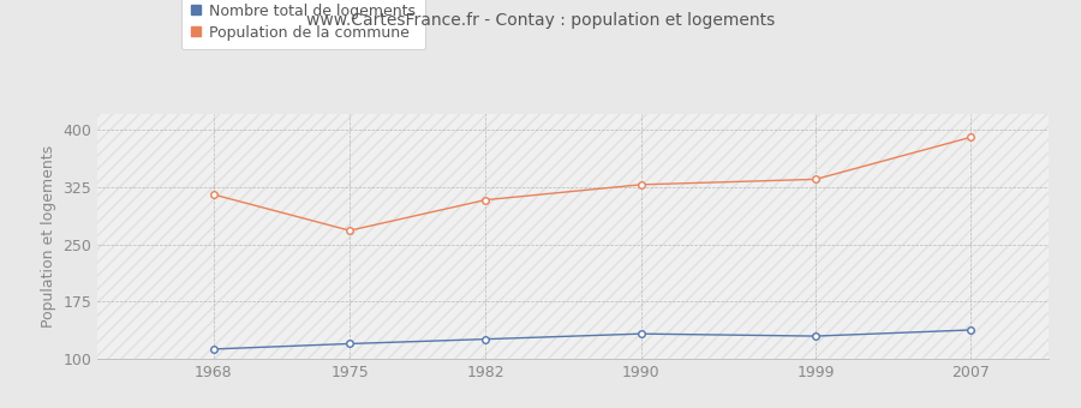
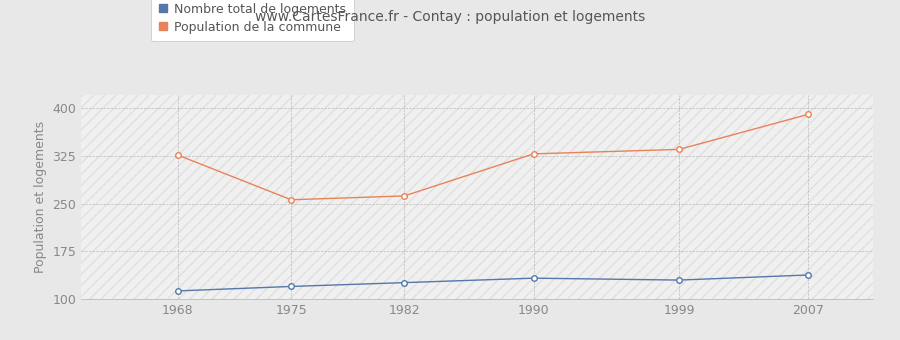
Population de la commune/1968: 315 -> 326
Population de la commune/1975: 268 -> 256
Population de la commune/1982: 308 -> 262
